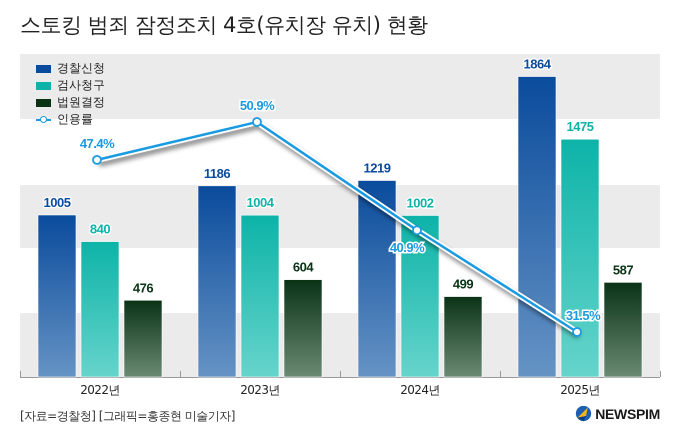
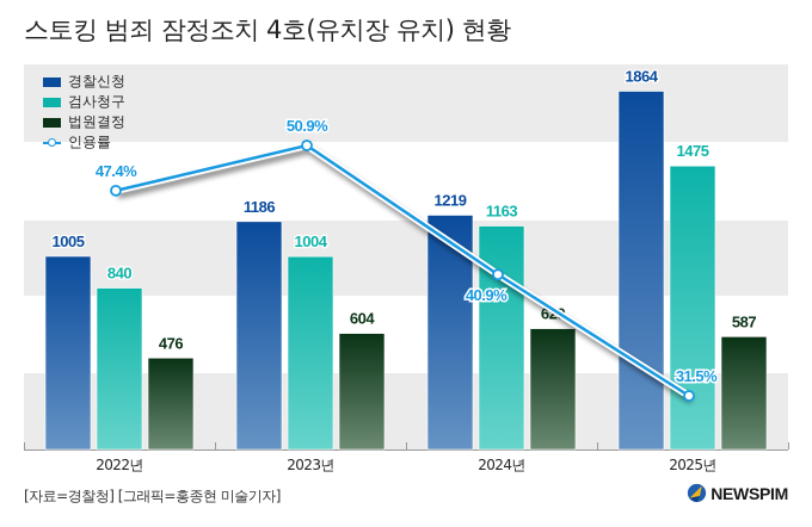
검사청구/2024년: 1002 -> 1163
법원결정/2024년: 499 -> 629
